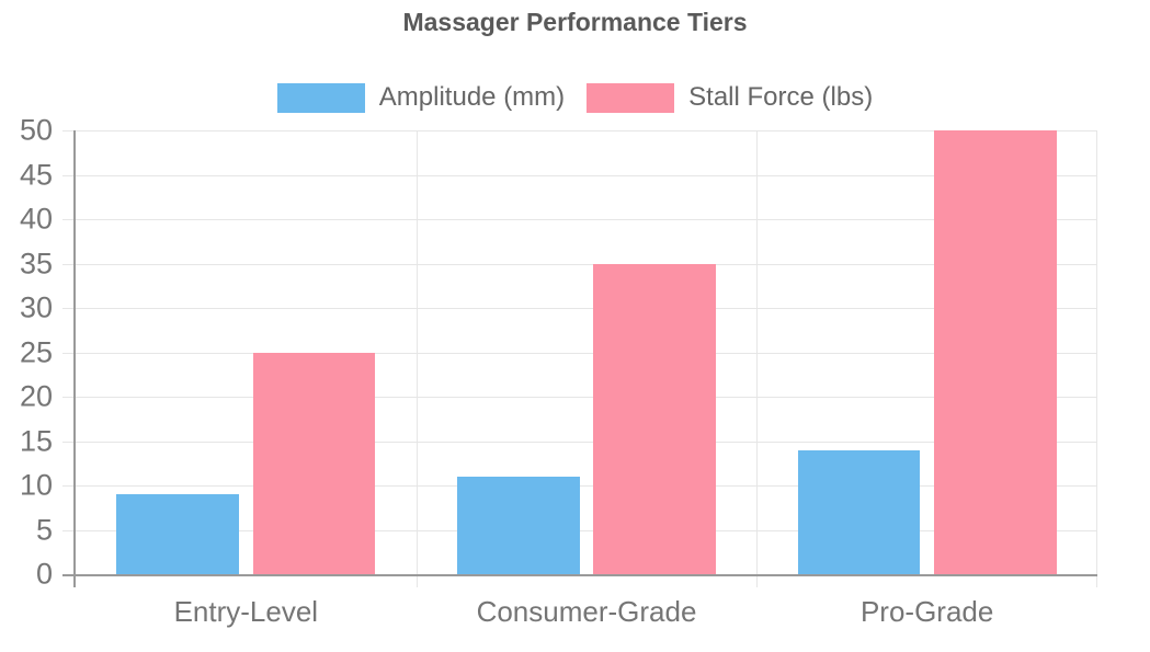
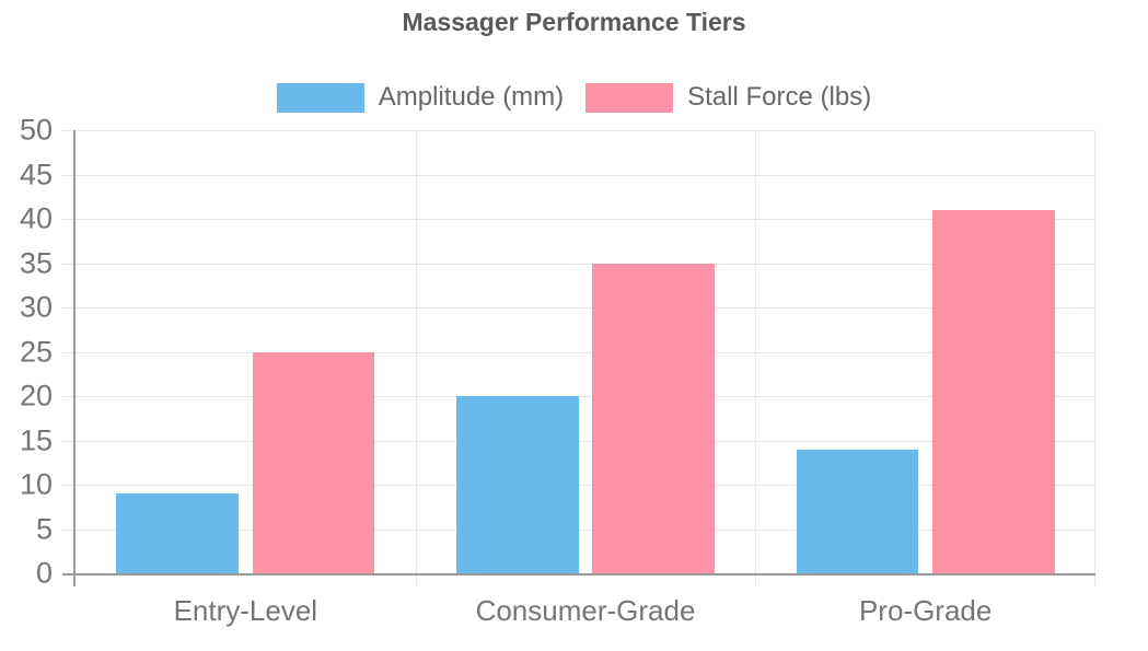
Amplitude (mm)/Consumer-Grade: 11 -> 20
Stall Force (lbs)/Pro-Grade: 50 -> 41
